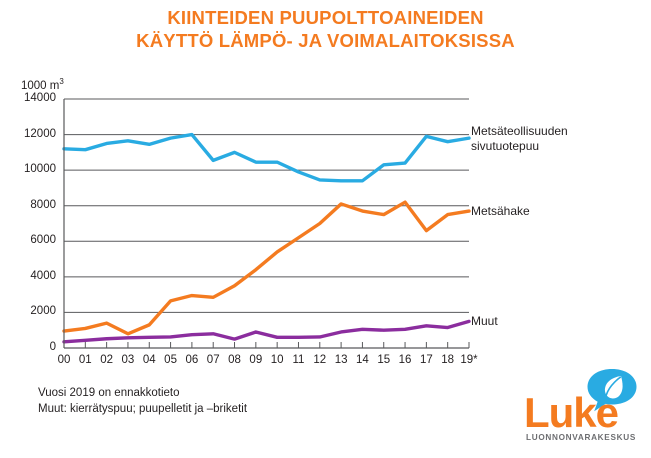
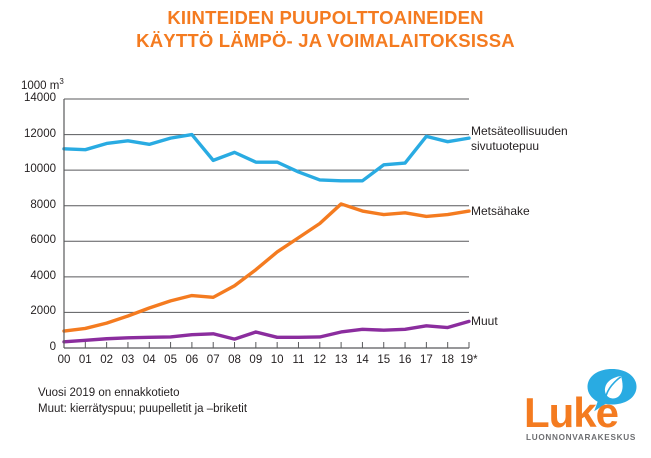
Metsähake/03: 800 -> 1800
Metsähake/04: 1300 -> 2200
Metsähake/16: 8200 -> 7600
Metsähake/17: 6600 -> 7400
